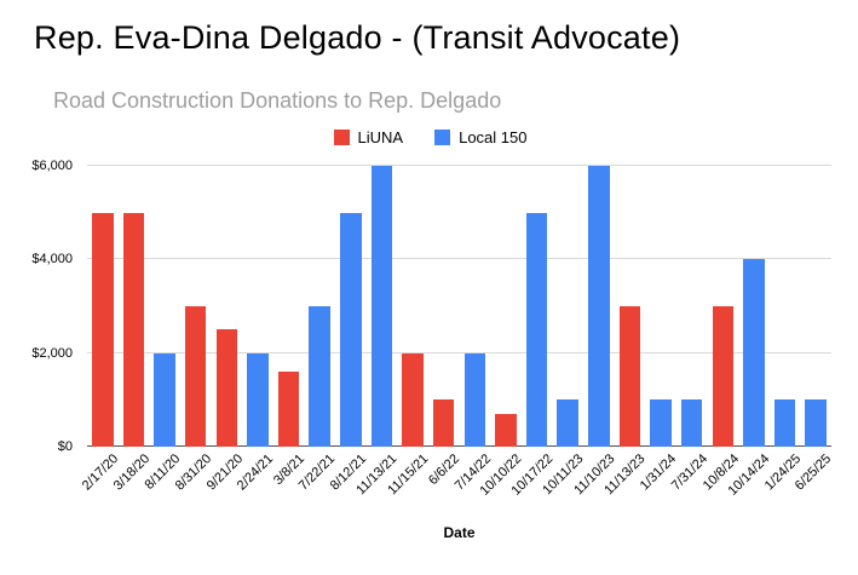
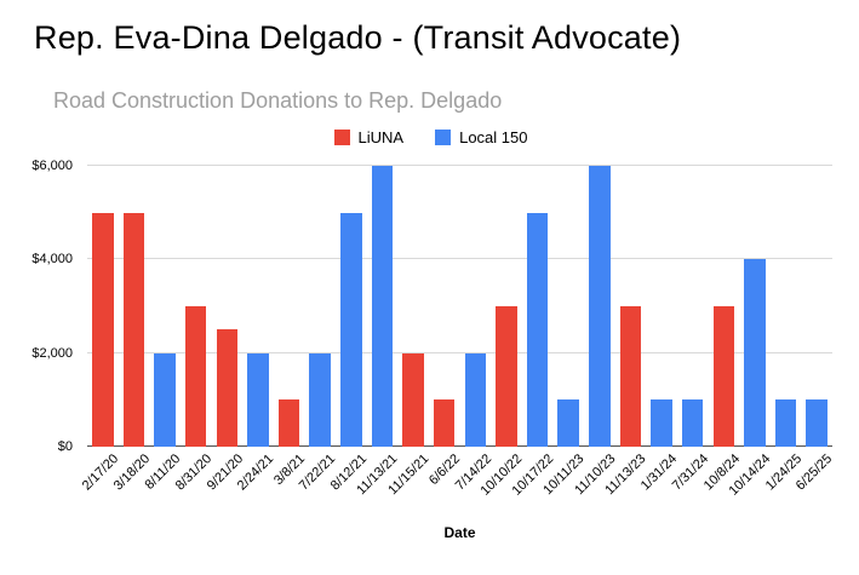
LiUNA/3/8/21: $1600 -> $1000
Local 150/7/22/21: $3000 -> $2000
LiUNA/10/10/22: $700 -> $3000
